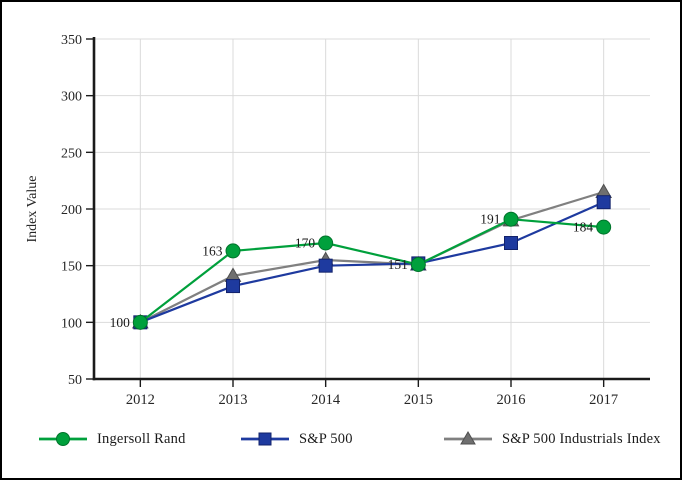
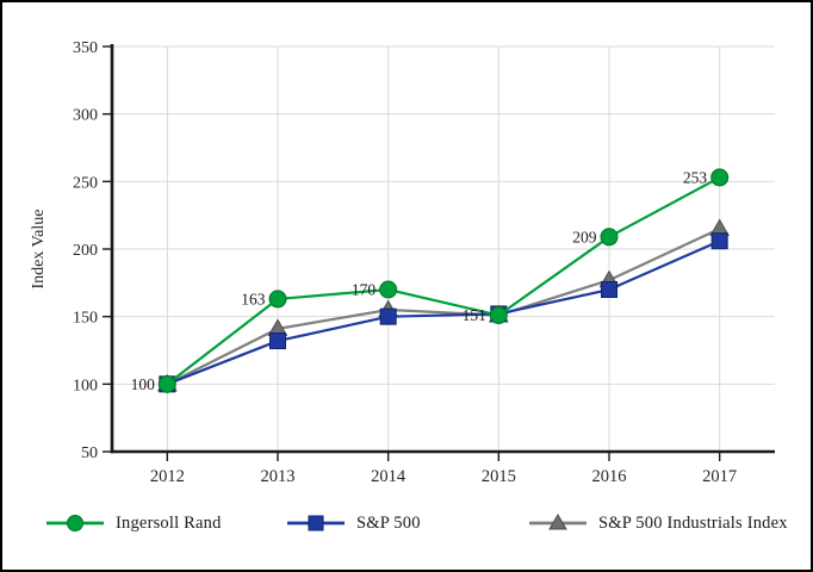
Ingersoll Rand/2016: 191 -> 209
S&P 500 Industrials Index/2016: 190 -> 177
Ingersoll Rand/2017: 184 -> 253
